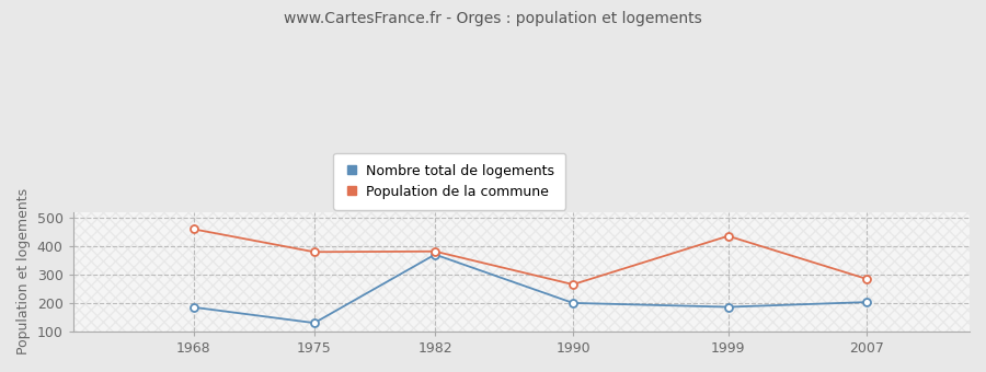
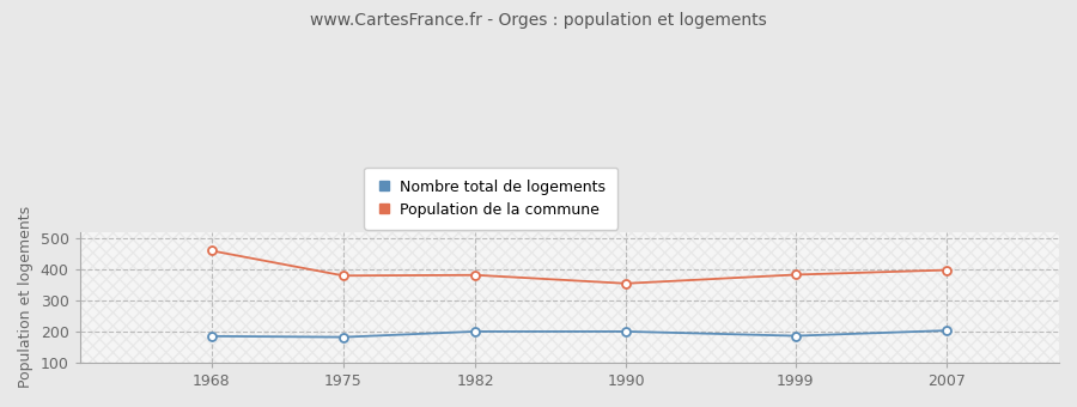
Nombre total de logements/1975: 130 -> 182
Nombre total de logements/1982: 370 -> 200
Population de la commune/1990: 265 -> 354
Population de la commune/1999: 435 -> 382
Population de la commune/2007: 285 -> 397
